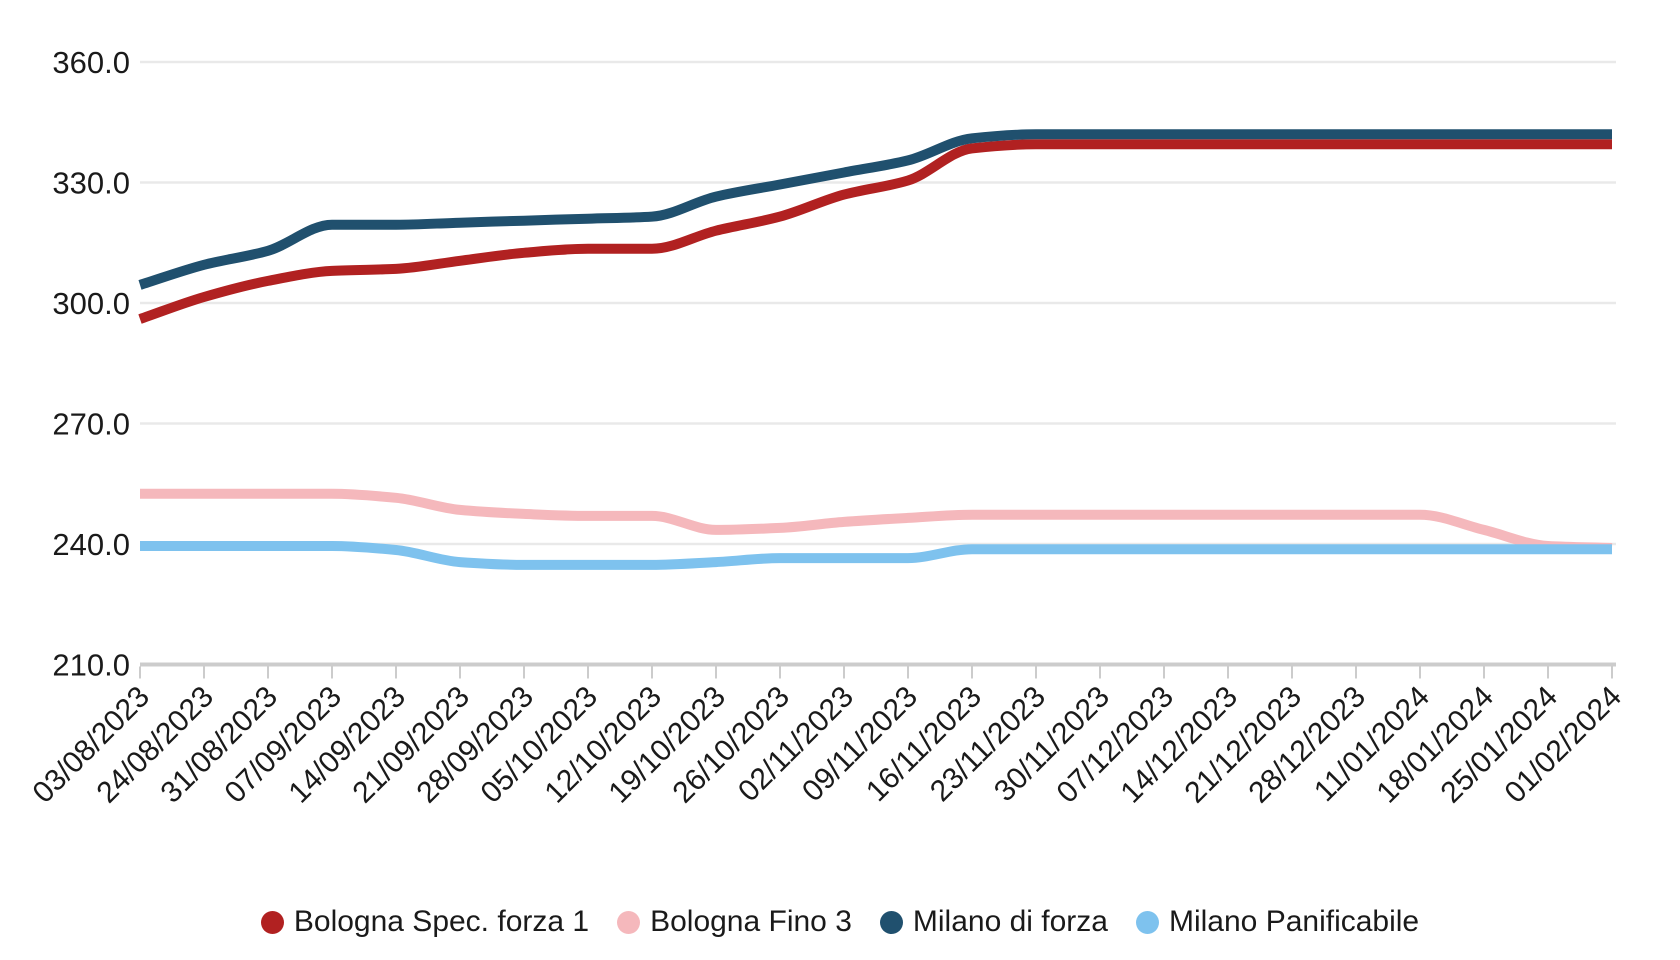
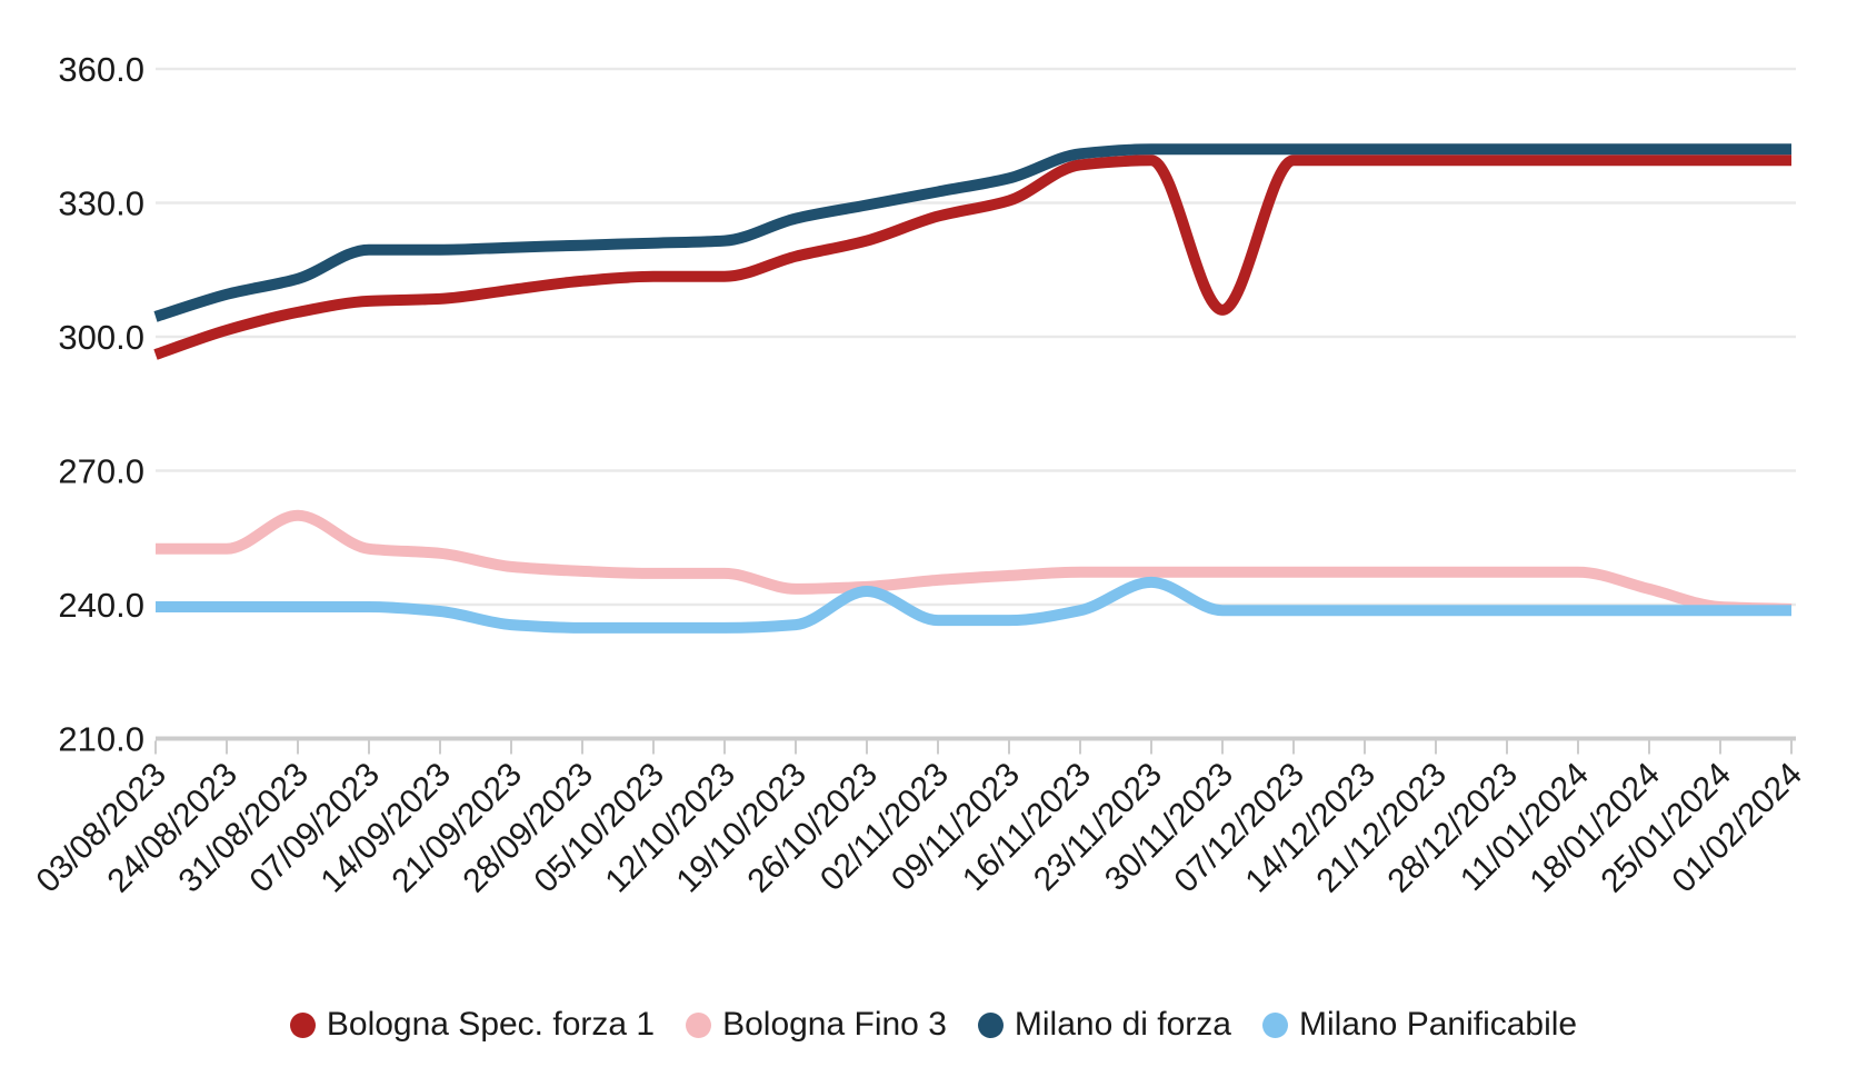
Bologna Fino 3/31/08/2023: 252 -> 260
Milano Panificabile/26/10/2023: 236 -> 243
Milano Panificabile/23/11/2023: 239 -> 245
Bologna Spec. forza 1/30/11/2023: 340 -> 306
